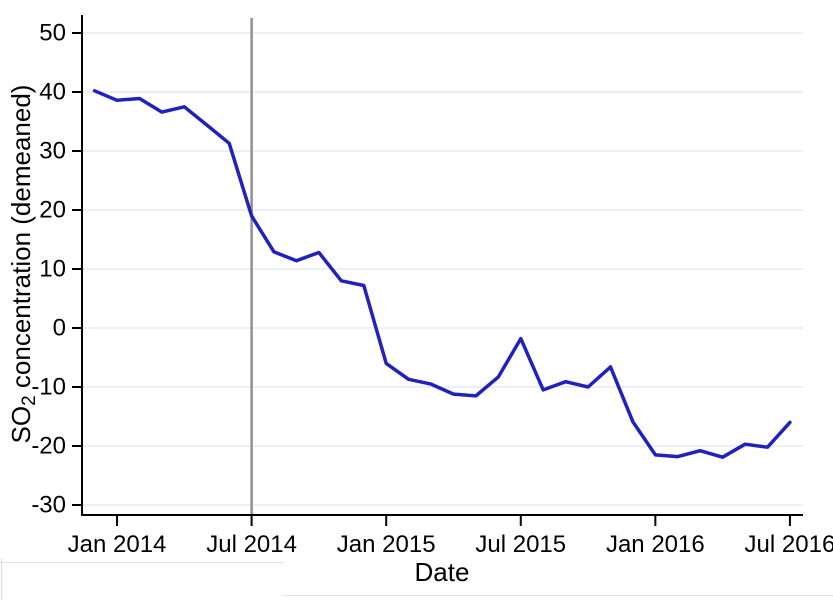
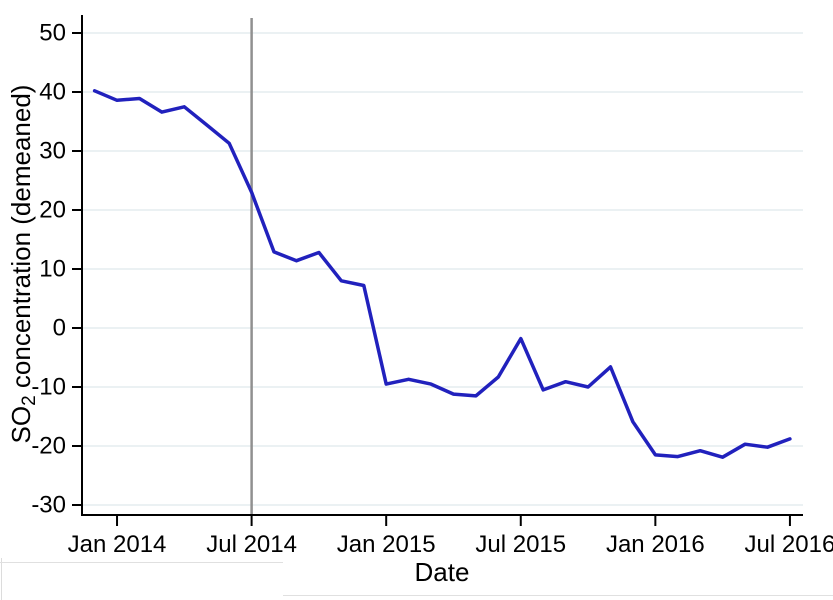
Jul 2014: 19 -> 23
Jan 2015: -6 -> -10
Jul 2016: -16 -> -19
